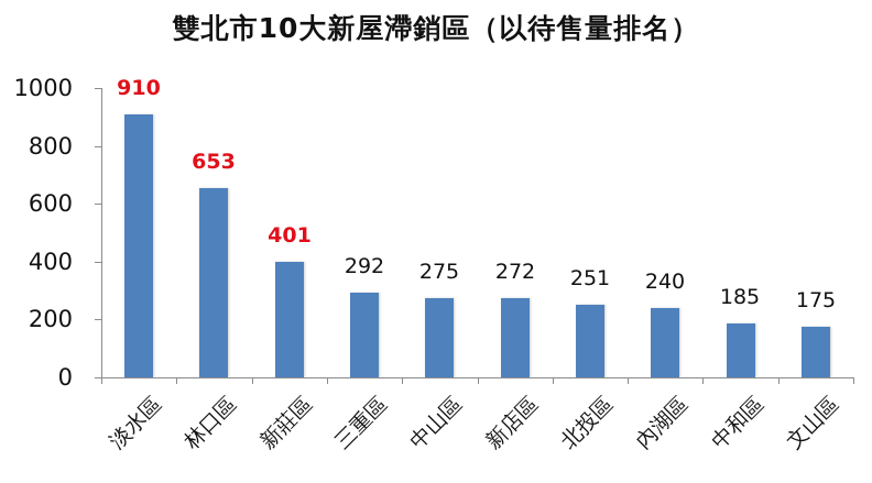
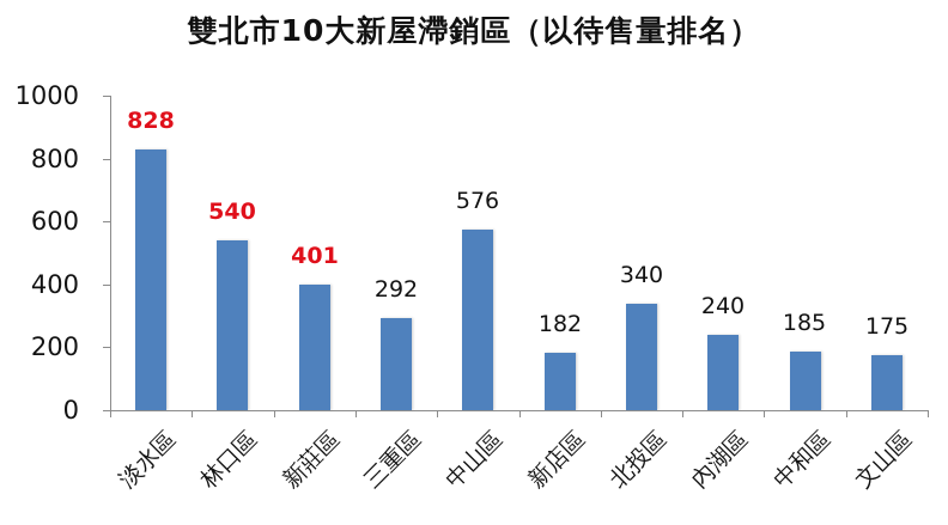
淡水區: 910 -> 828
林口區: 653 -> 540
中山區: 275 -> 576
新店區: 272 -> 182
北投區: 251 -> 340
